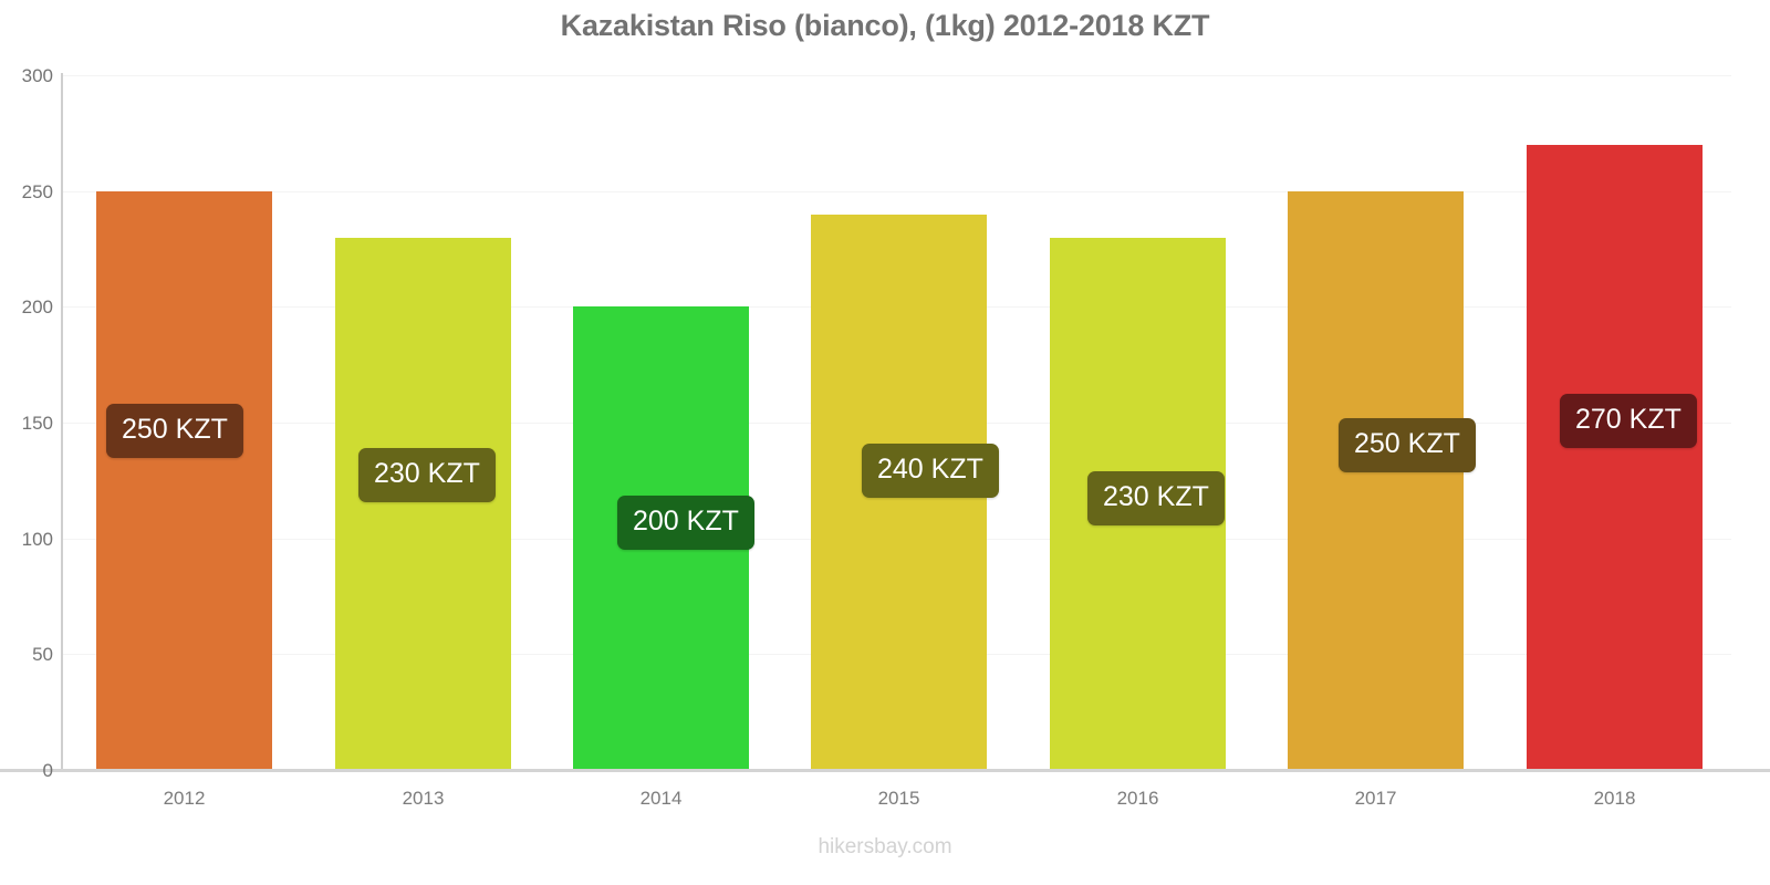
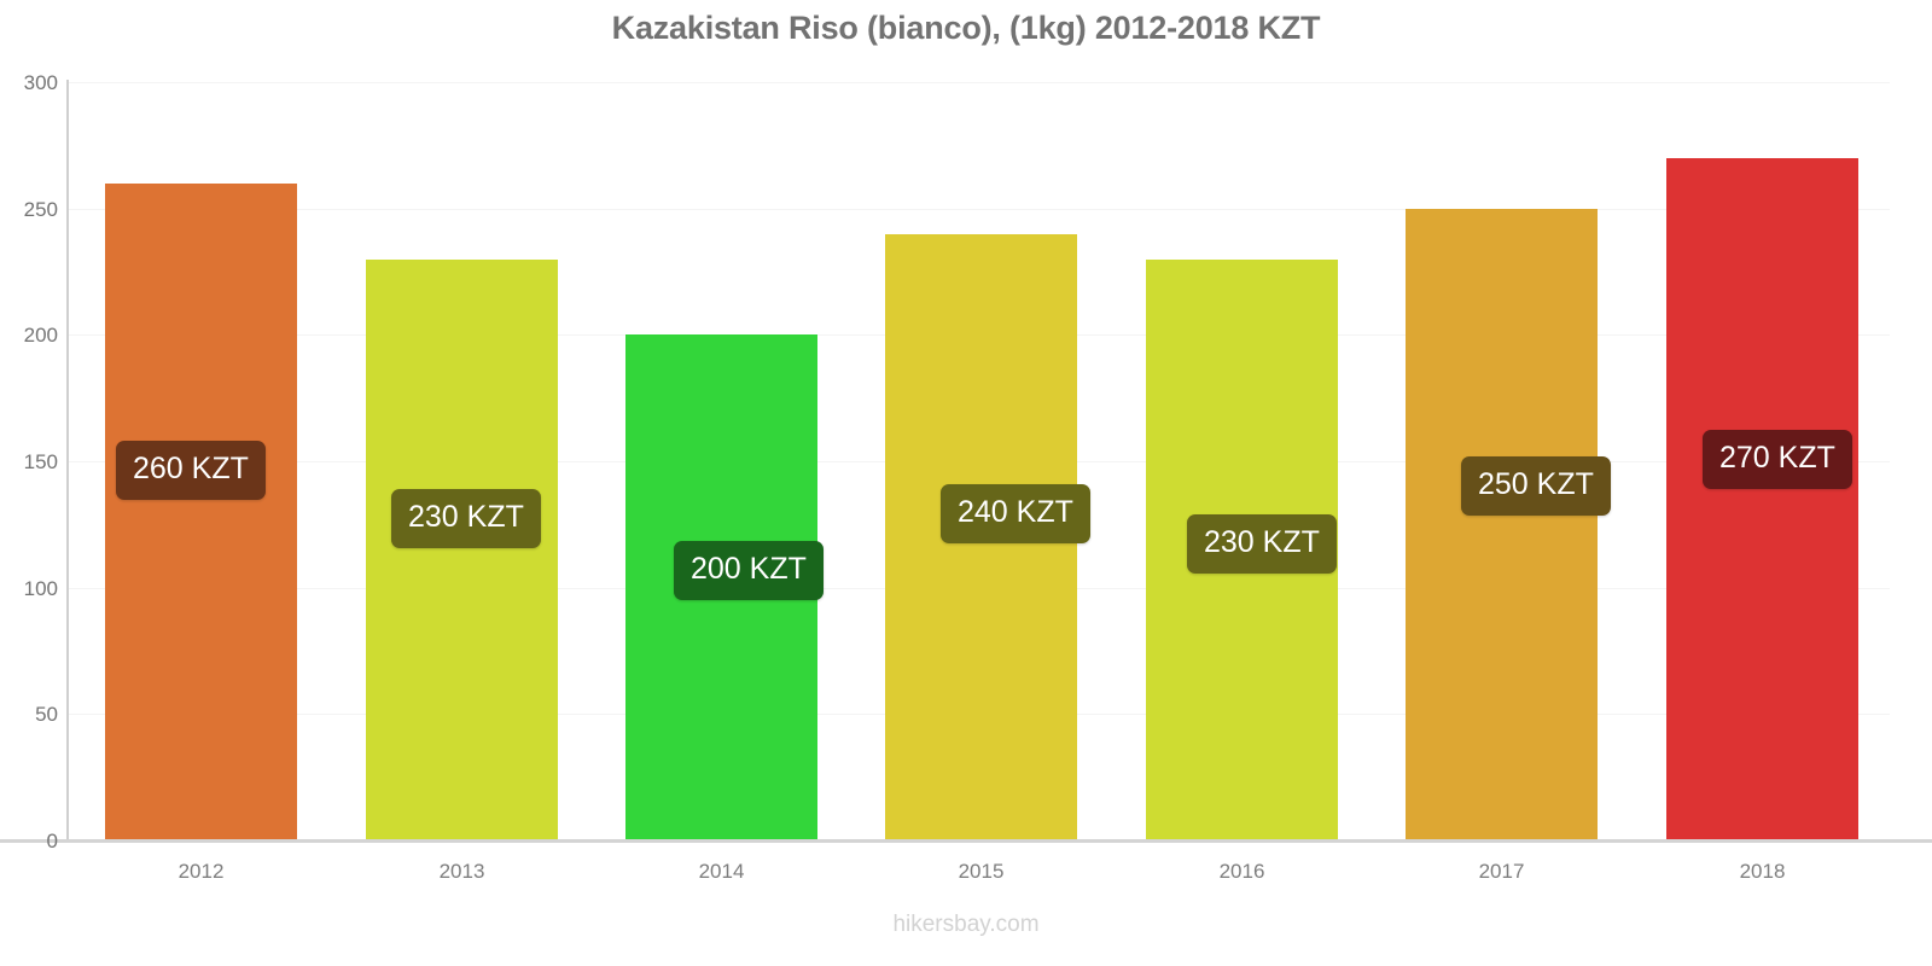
2012: 250 -> 260
